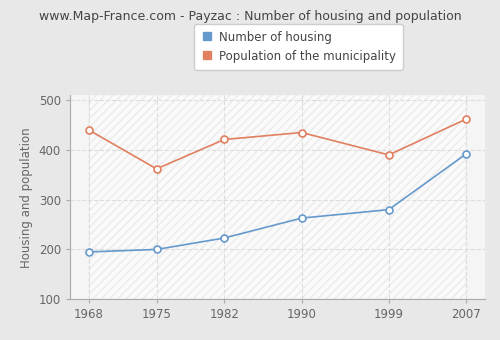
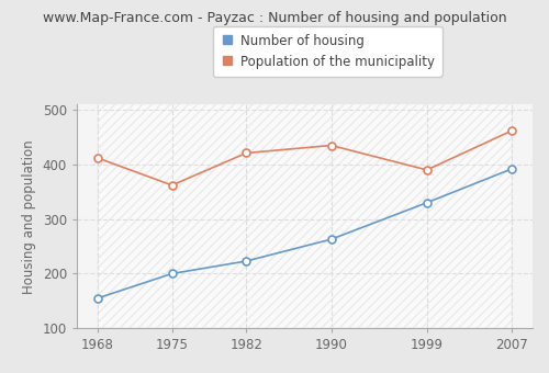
Number of housing/1968: 195 -> 155
Population of the municipality/1968: 440 -> 412
Number of housing/1999: 280 -> 330
